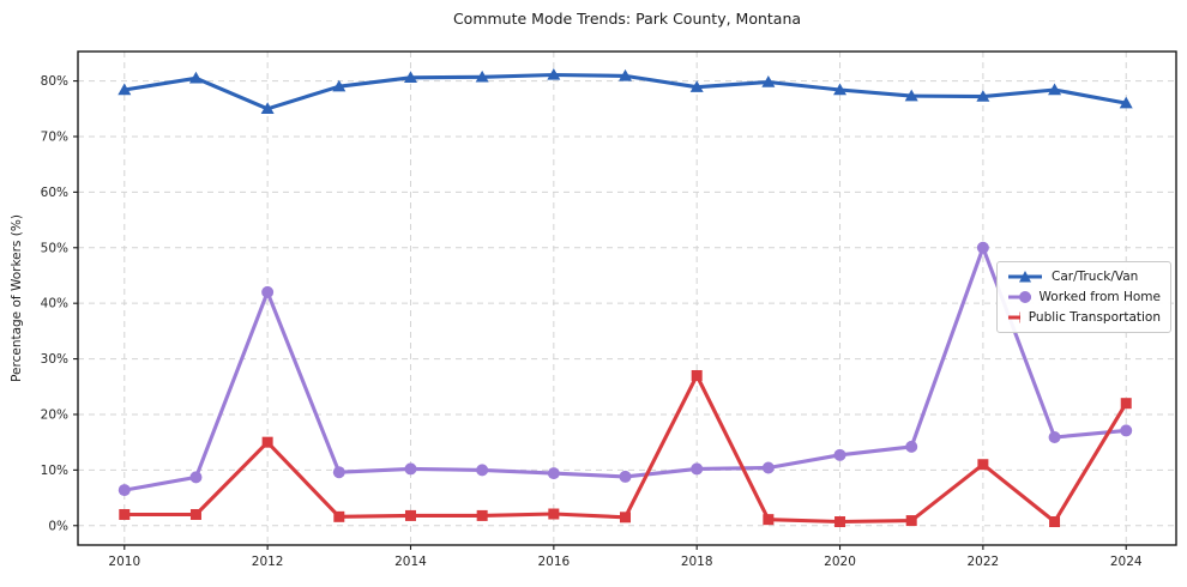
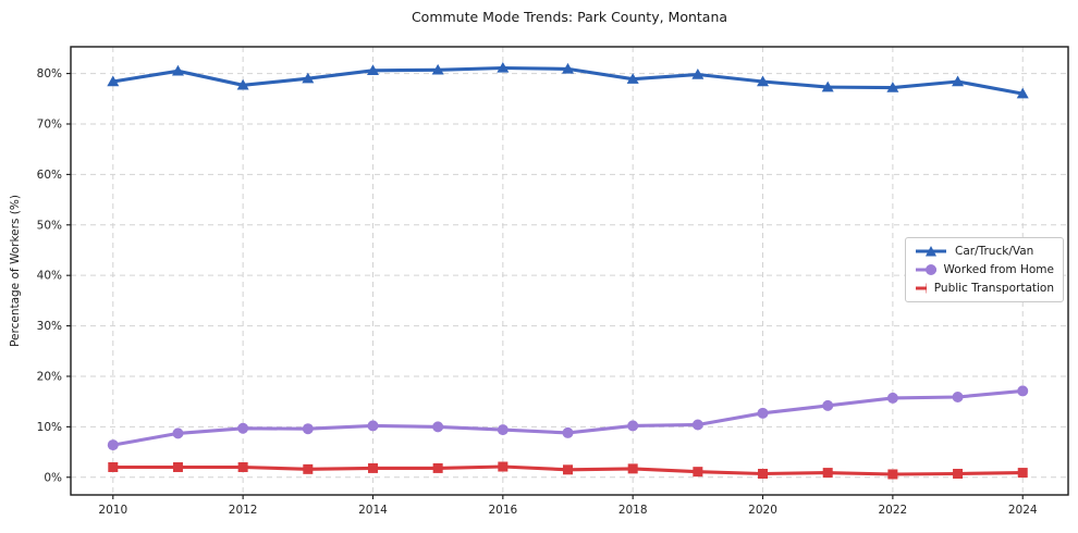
Car/Truck/Van/2012: 75% -> 78%
Worked from Home/2012: 42% -> 10%
Public Transportation/2012: 15% -> 2%
Public Transportation/2018: 27% -> 2%
Worked from Home/2022: 50% -> 16%
Public Transportation/2022: 11% -> 1%
Public Transportation/2024: 22% -> 1%
